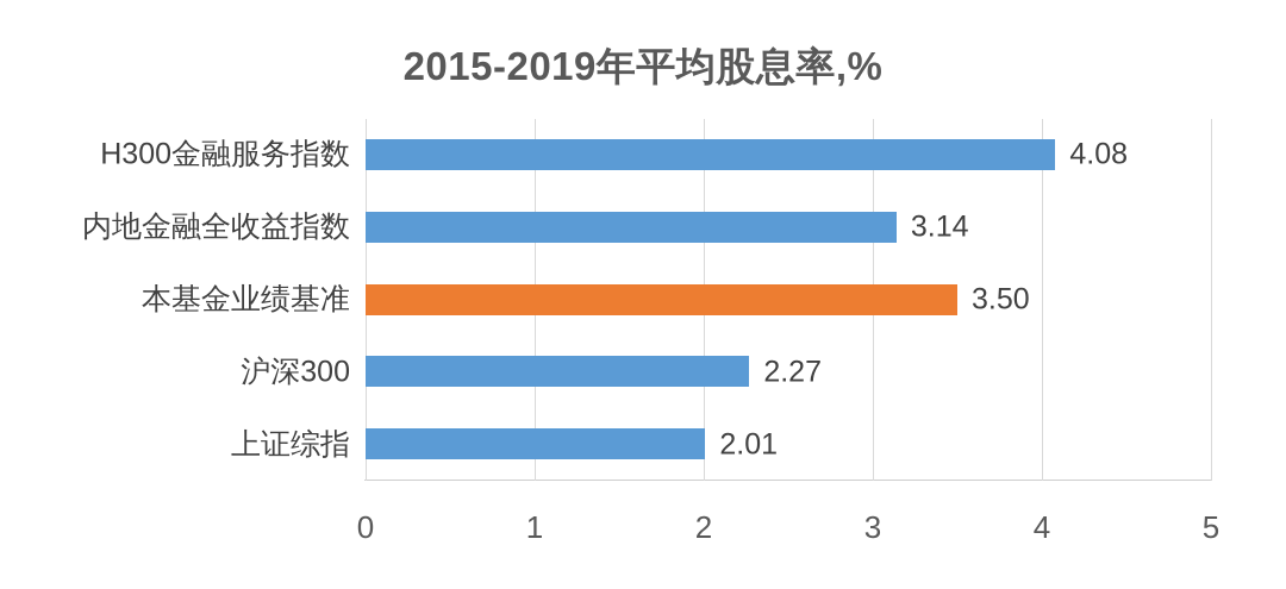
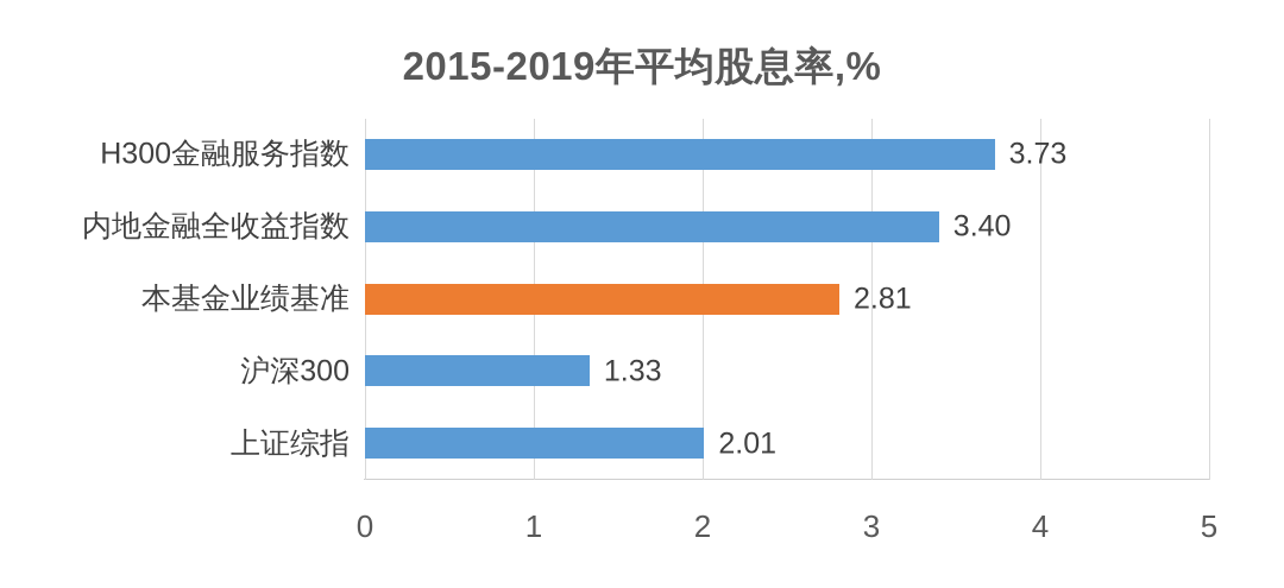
H300金融服务指数: 4.08 -> 3.73
内地金融全收益指数: 3.14 -> 3.40
本基金业绩基准: 3.50 -> 2.81
沪深300: 2.27 -> 1.33
